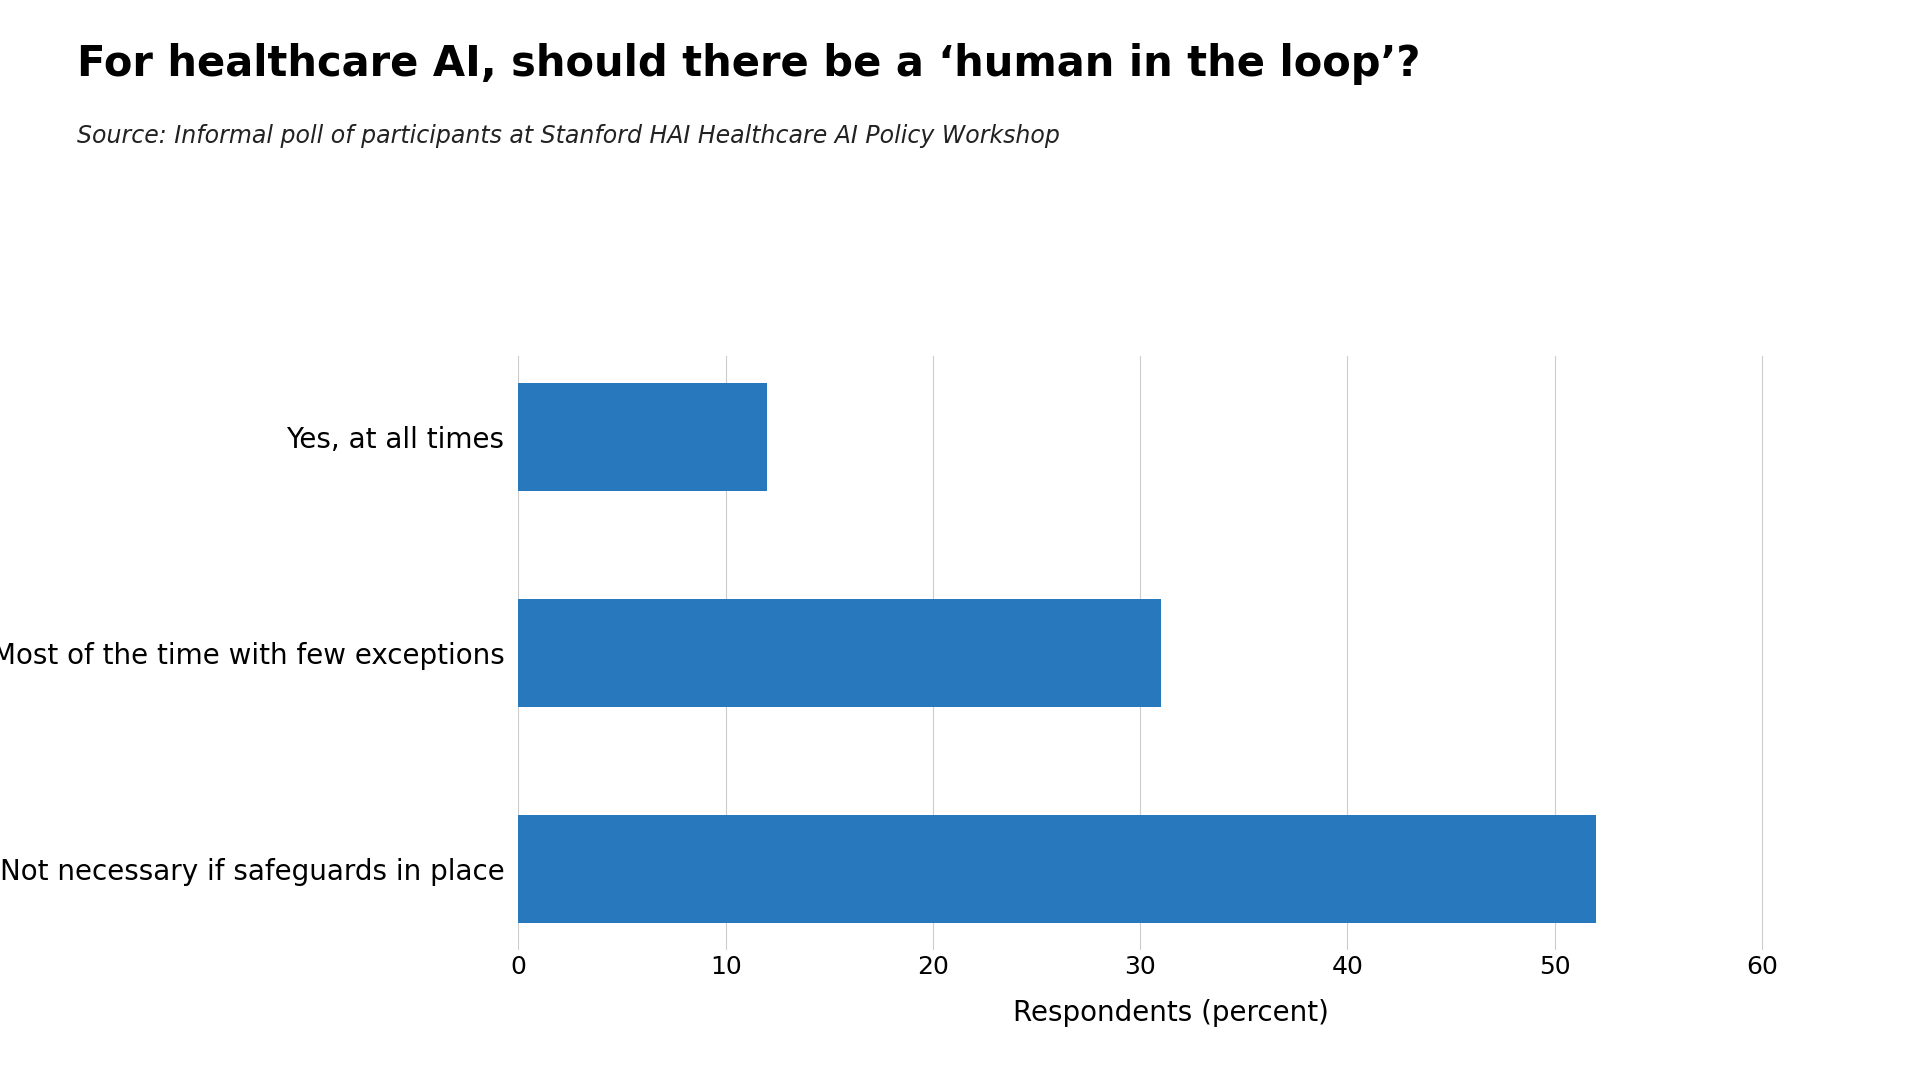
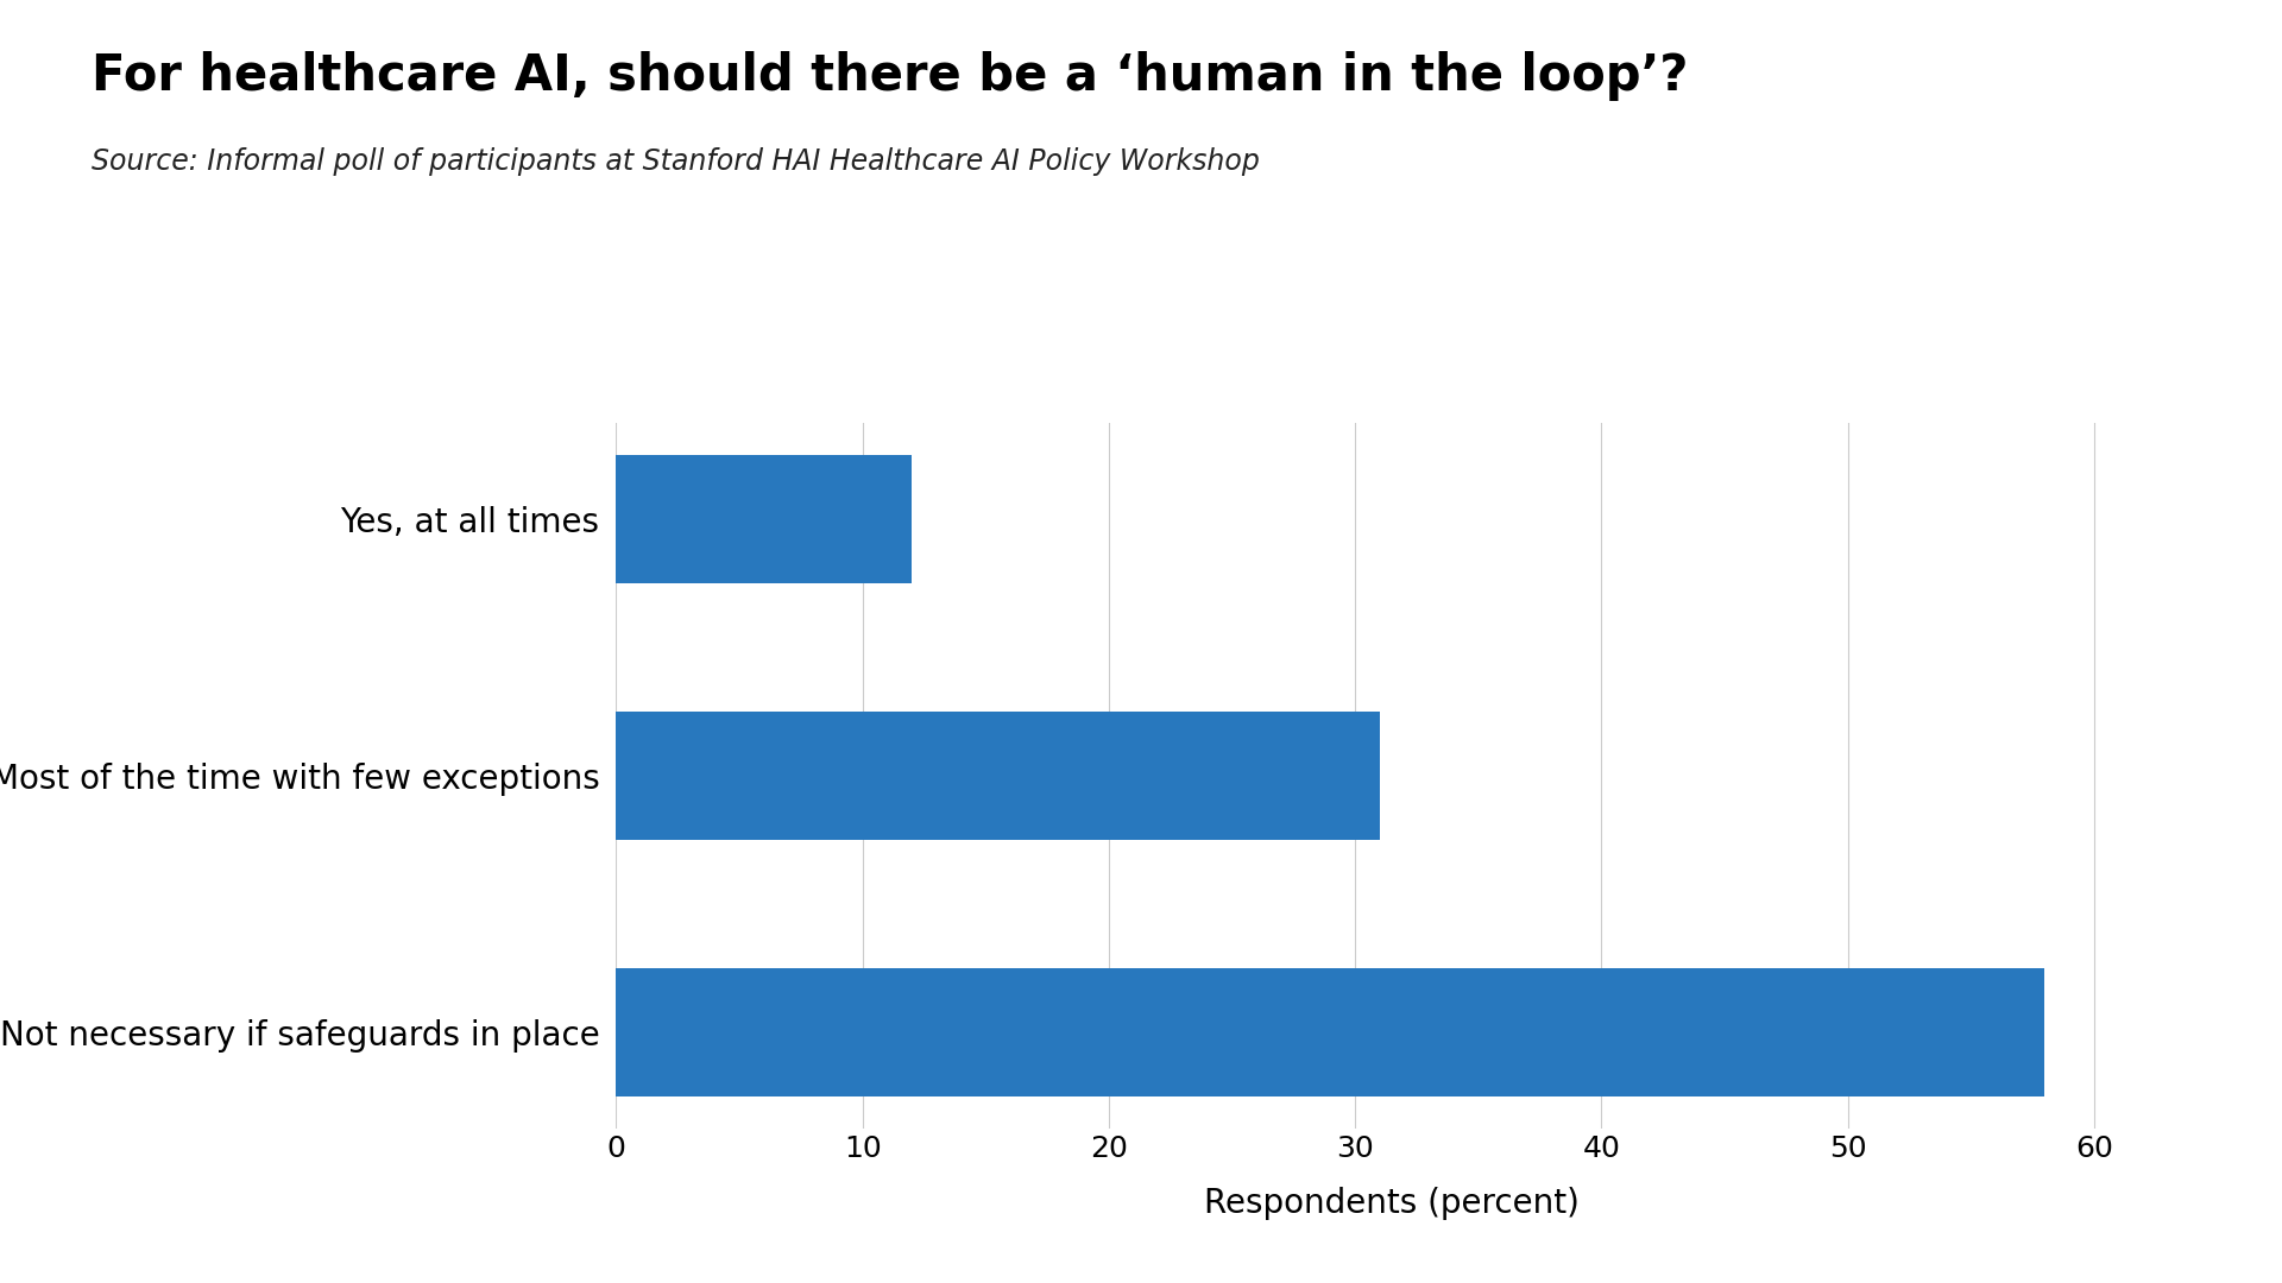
Not necessary if safeguards in place: 52 -> 58
